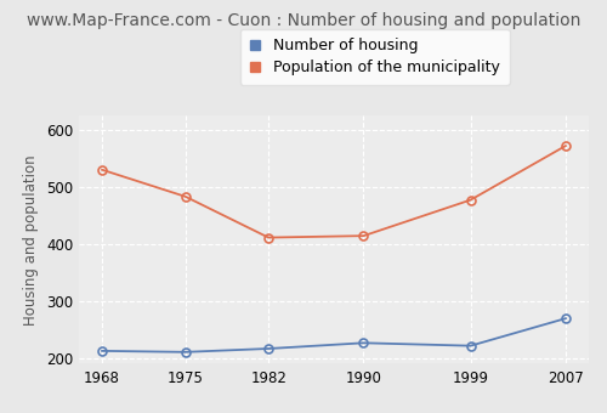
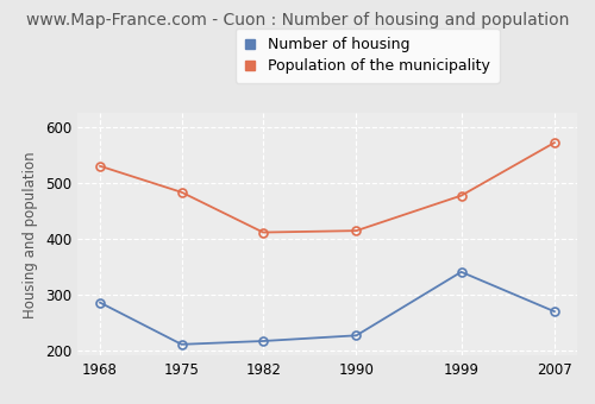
Number of housing/1968: 212 -> 285
Number of housing/1999: 221 -> 340
